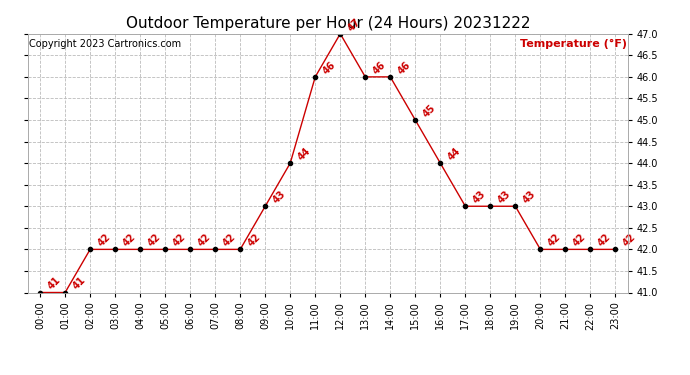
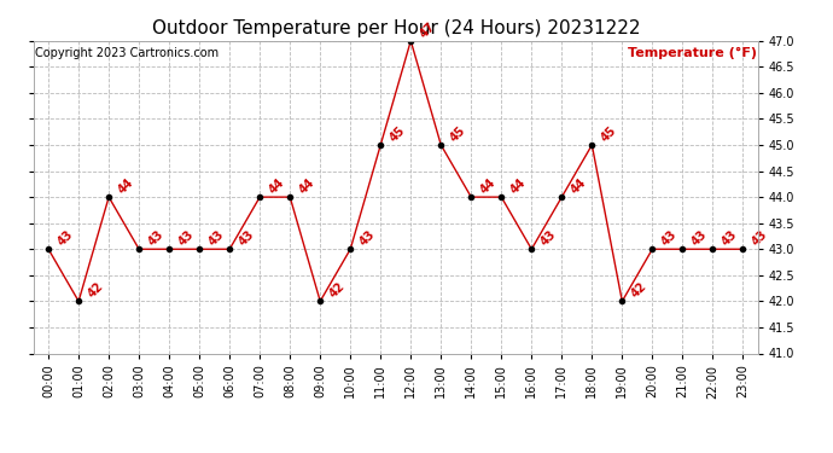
00:00: 41 -> 43
01:00: 41 -> 42
02:00: 42 -> 44
03:00: 42 -> 43
04:00: 42 -> 43
05:00: 42 -> 43
06:00: 42 -> 43
07:00: 42 -> 44
08:00: 42 -> 44
09:00: 43 -> 42
10:00: 44 -> 43
11:00: 46 -> 45
13:00: 46 -> 45
14:00: 46 -> 44
15:00: 45 -> 44
16:00: 44 -> 43
17:00: 43 -> 44
18:00: 43 -> 45
19:00: 43 -> 42
20:00: 42 -> 43
21:00: 42 -> 43
22:00: 42 -> 43
23:00: 42 -> 43
